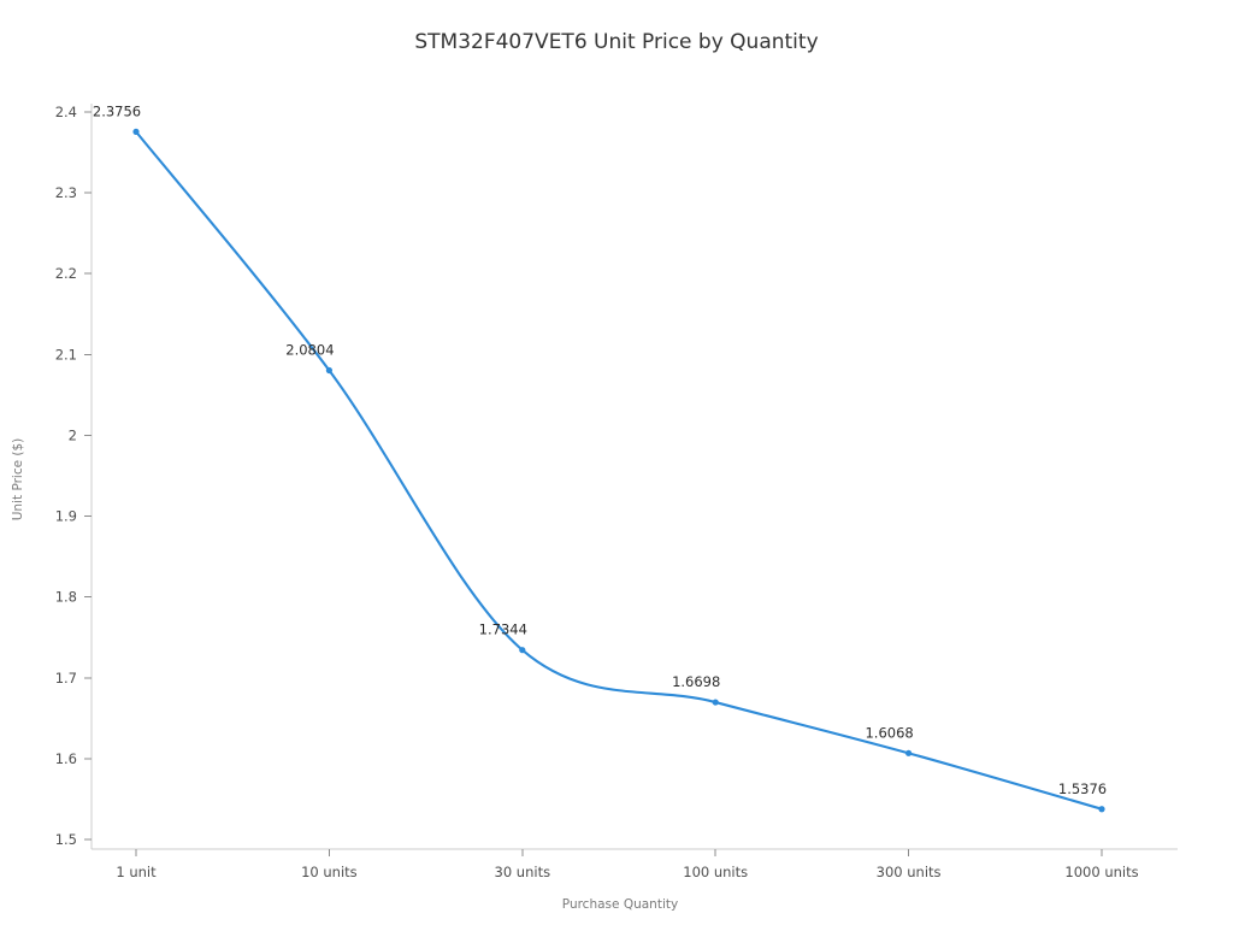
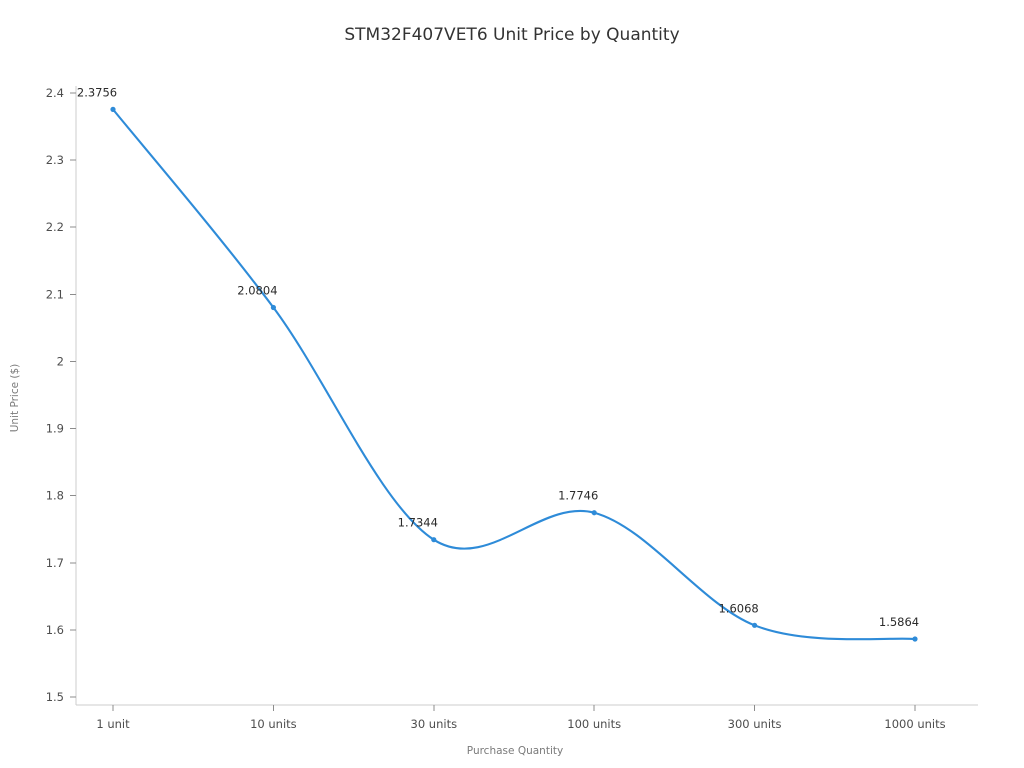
100 units: 1.6698 -> 1.7746
1000 units: 1.5376 -> 1.5864
